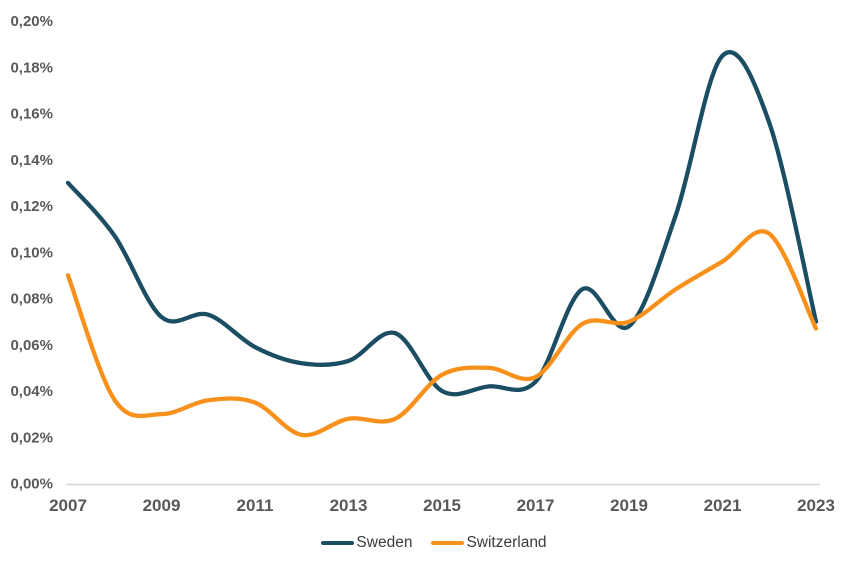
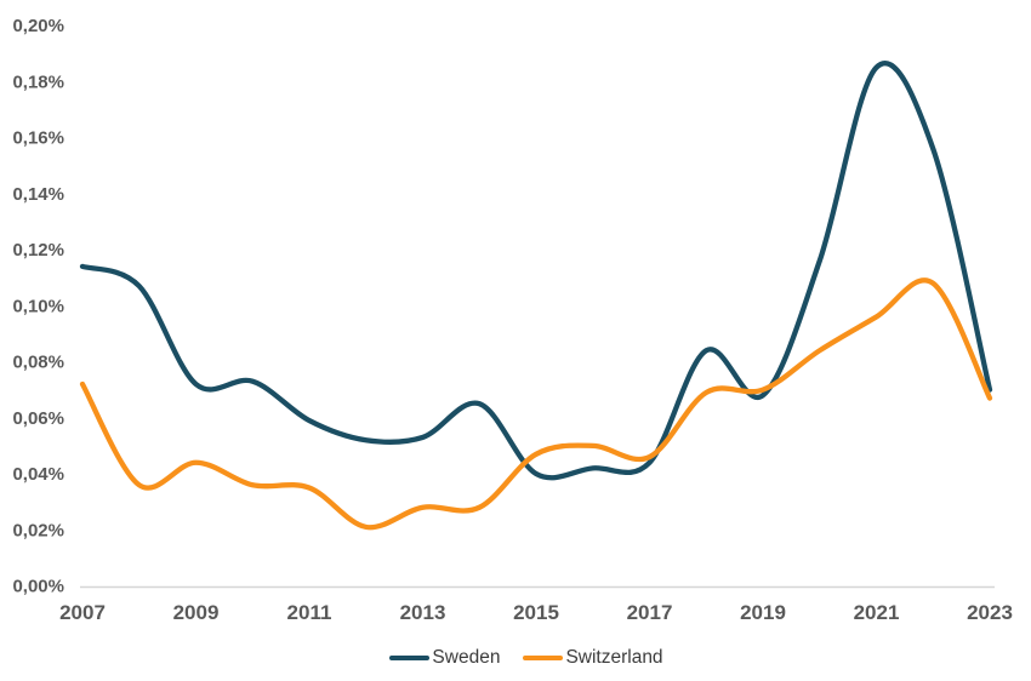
Sweden/2007: 0,13% -> 0,11%
Switzerland/2007: 0,09% -> 0,07%
Switzerland/2009: 0,03% -> 0,04%
